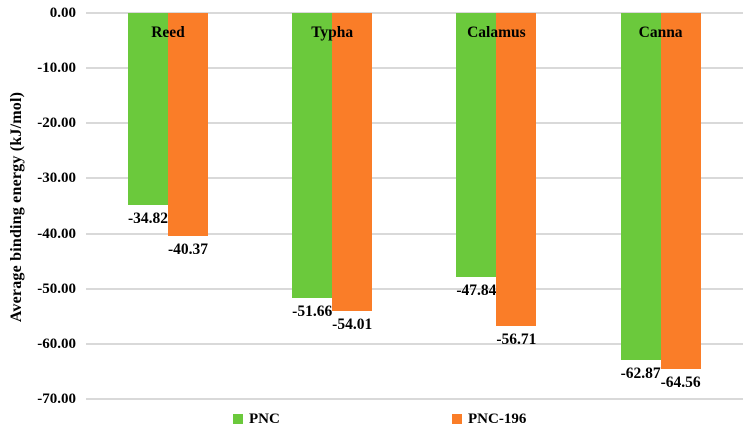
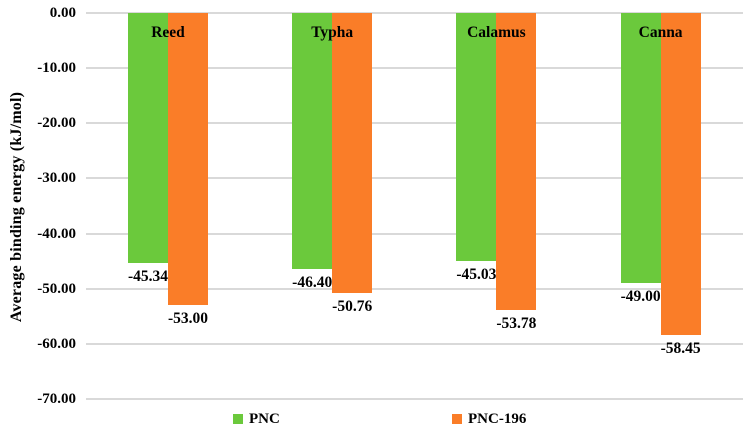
PNC/Reed: -34.82 -> -45.34
PNC-196/Reed: -40.37 -> -53.00
PNC/Typha: -51.66 -> -46.40
PNC-196/Typha: -54.01 -> -50.76
PNC/Calamus: -47.84 -> -45.03
PNC-196/Calamus: -56.71 -> -53.78
PNC/Canna: -62.87 -> -49.00
PNC-196/Canna: -64.56 -> -58.45
